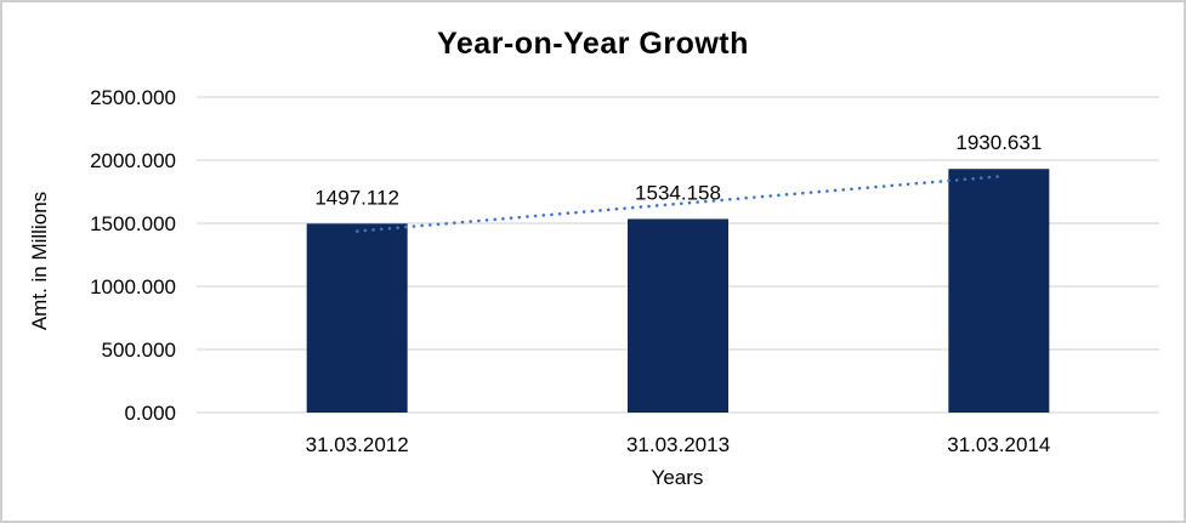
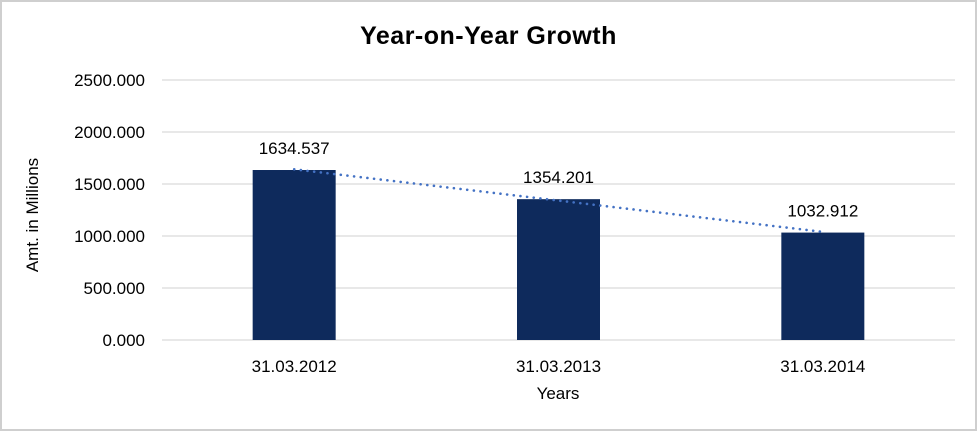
31.03.2012: 1497.112 -> 1634.537
31.03.2013: 1534.158 -> 1354.201
31.03.2014: 1930.631 -> 1032.912
